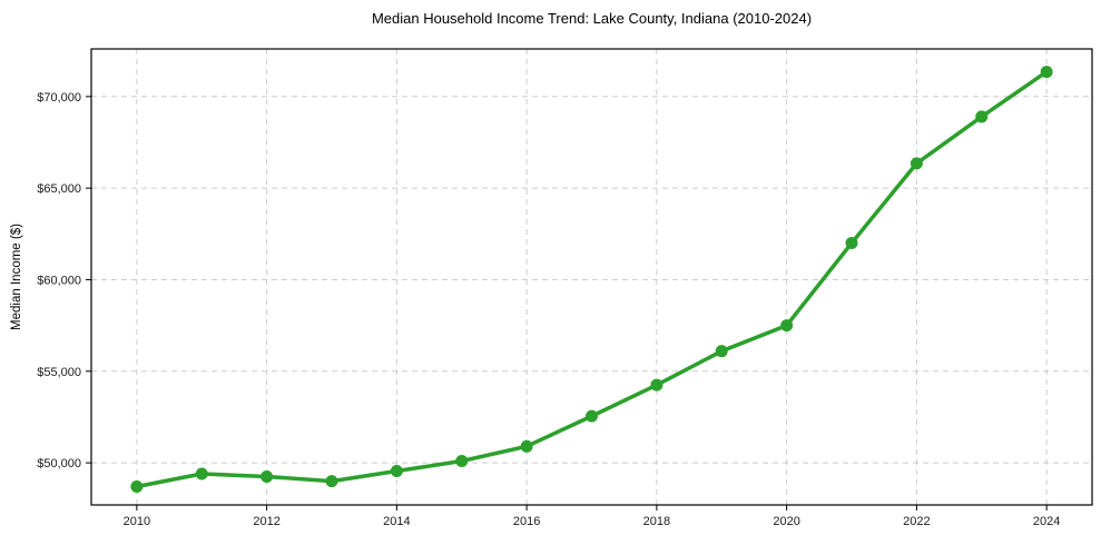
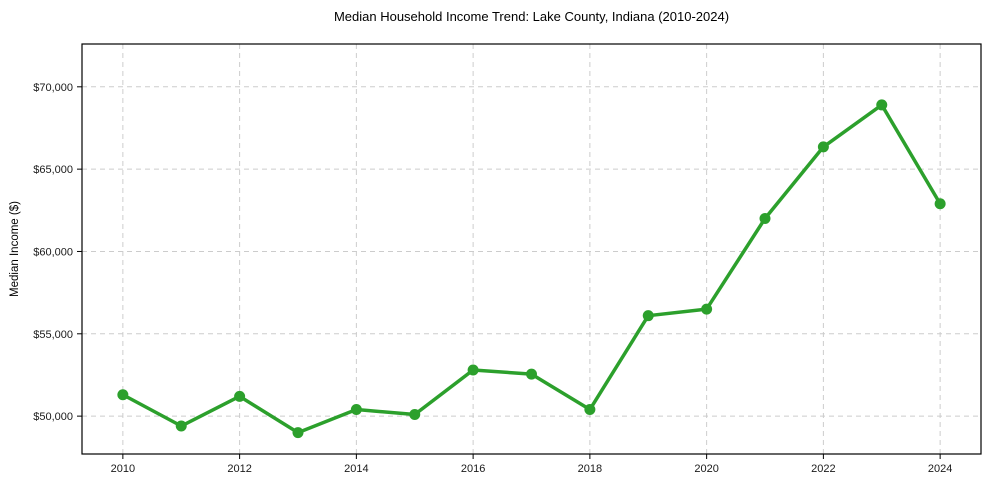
2010: $48700 -> $51300
2012: $49200 -> $51200
2014: $49600 -> $50400
2016: $50900 -> $52800
2018: $54200 -> $50400
2020: $57500 -> $56500
2024: $71400 -> $62900
